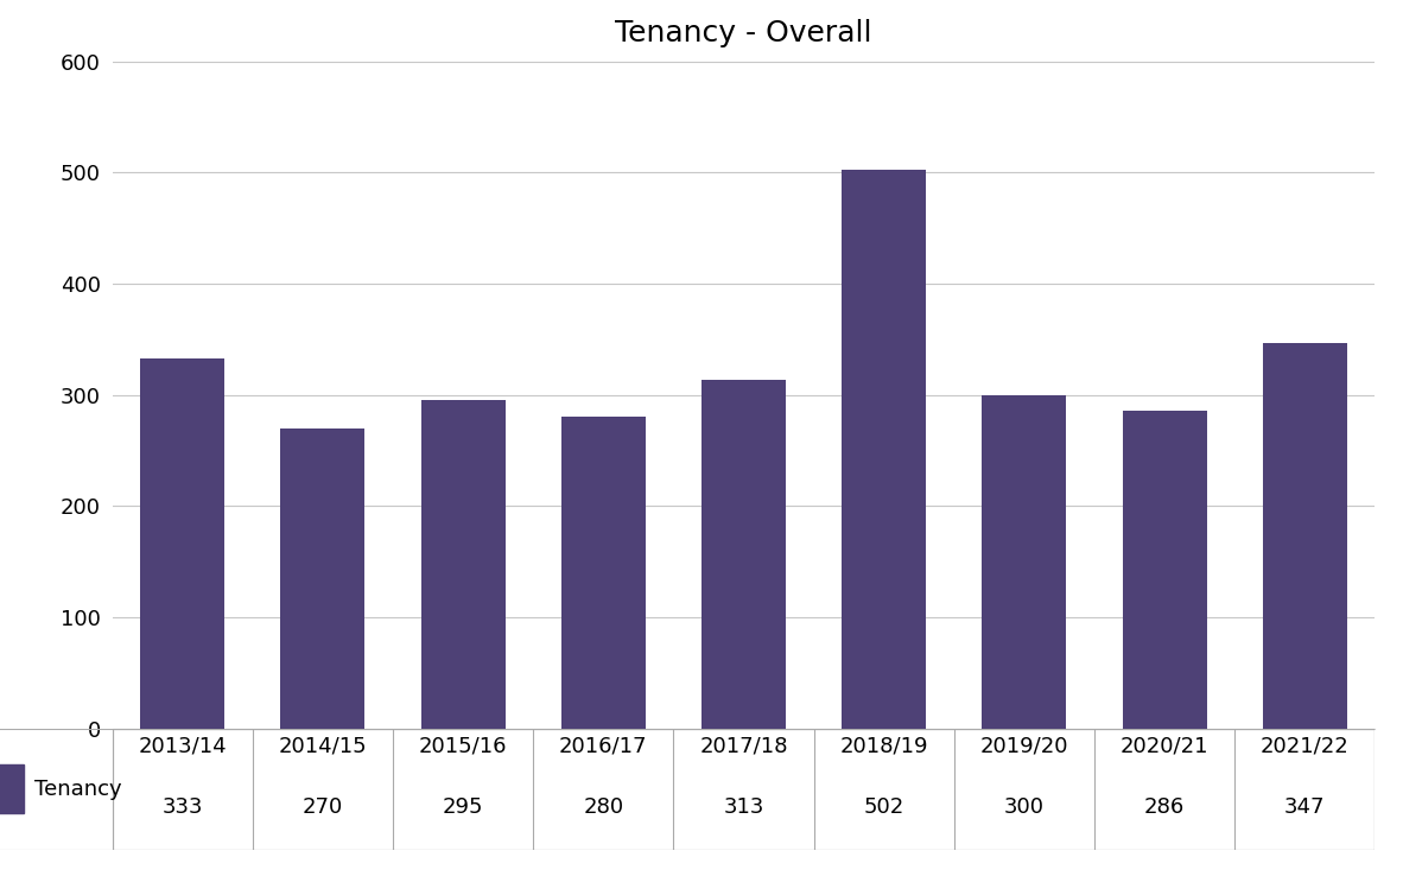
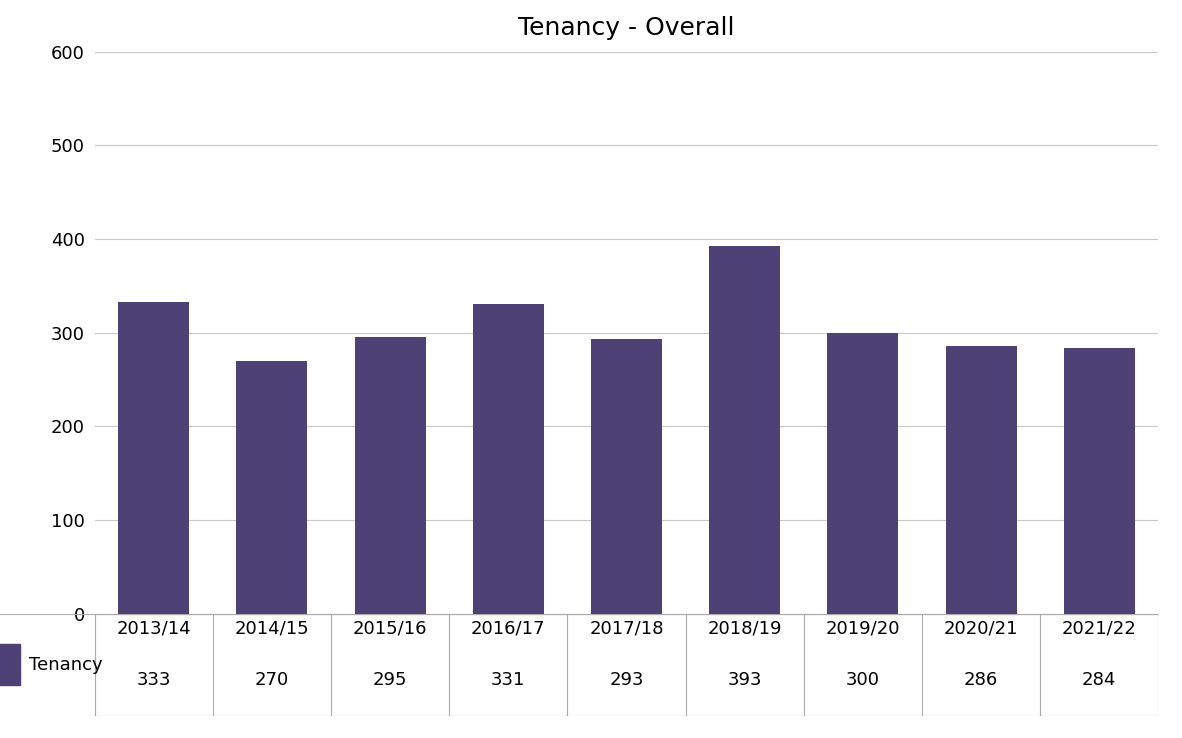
2016/17: 280 -> 331
2017/18: 313 -> 293
2018/19: 502 -> 393
2021/22: 347 -> 284
